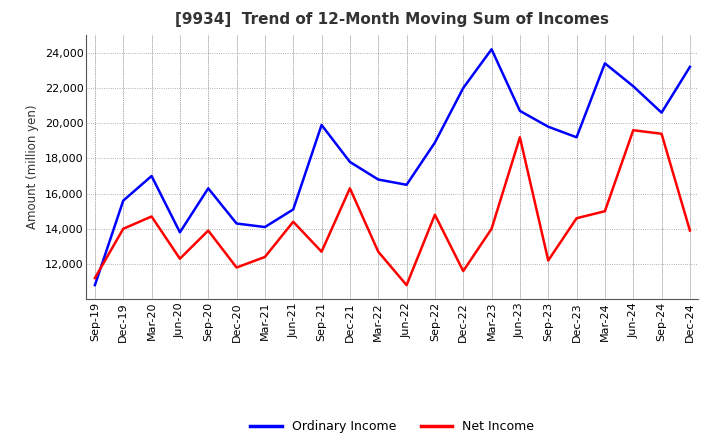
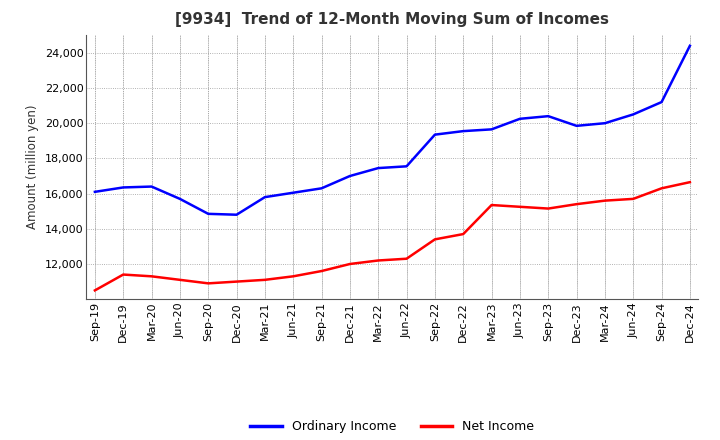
Ordinary Income/Sep-19: 10,800 -> 16,100
Net Income/Sep-19: 11,200 -> 10,500
Ordinary Income/Dec-19: 15,600 -> 16,400
Net Income/Dec-19: 14,000 -> 11,400
Ordinary Income/Mar-20: 17,000 -> 16,400
Net Income/Mar-20: 14,700 -> 11,300
Ordinary Income/Jun-20: 13,800 -> 15,700
Net Income/Jun-20: 12,300 -> 11,100
Ordinary Income/Sep-20: 16,300 -> 14,800
Net Income/Sep-20: 13,900 -> 10,900
Ordinary Income/Dec-20: 14,300 -> 14,800
Net Income/Dec-20: 11,800 -> 11,000
Ordinary Income/Mar-21: 14,100 -> 15,800
Net Income/Mar-21: 12,400 -> 11,100
Ordinary Income/Jun-21: 15,100 -> 16,000
Net Income/Jun-21: 14,400 -> 11,300
Ordinary Income/Sep-21: 19,900 -> 16,300
Net Income/Sep-21: 12,700 -> 11,600
Ordinary Income/Dec-21: 17,800 -> 17,000
Net Income/Dec-21: 16,300 -> 12,000
Ordinary Income/Mar-22: 16,800 -> 17,400
Net Income/Mar-22: 12,700 -> 12,200
Ordinary Income/Jun-22: 16,500 -> 17,600
Net Income/Jun-22: 10,800 -> 12,300
Ordinary Income/Sep-22: 18,900 -> 19,400
Net Income/Sep-22: 14,800 -> 13,400
Ordinary Income/Dec-22: 22,000 -> 19,600
Net Income/Dec-22: 11,600 -> 13,700
Ordinary Income/Mar-23: 24,200 -> 19,600
Net Income/Mar-23: 14,000 -> 15,400
Ordinary Income/Jun-23: 20,700 -> 20,200
Net Income/Jun-23: 19,200 -> 15,200
Ordinary Income/Sep-23: 19,800 -> 20,400
Net Income/Sep-23: 12,200 -> 15,200
Ordinary Income/Dec-23: 19,200 -> 19,800
Net Income/Dec-23: 14,600 -> 15,400
Ordinary Income/Mar-24: 23,400 -> 20,000
Net Income/Mar-24: 15,000 -> 15,600
Ordinary Income/Jun-24: 22,100 -> 20,500
Net Income/Jun-24: 19,600 -> 15,700
Ordinary Income/Sep-24: 20,600 -> 21,200
Net Income/Sep-24: 19,400 -> 16,300
Ordinary Income/Dec-24: 23,200 -> 24,400
Net Income/Dec-24: 13,900 -> 16,600
